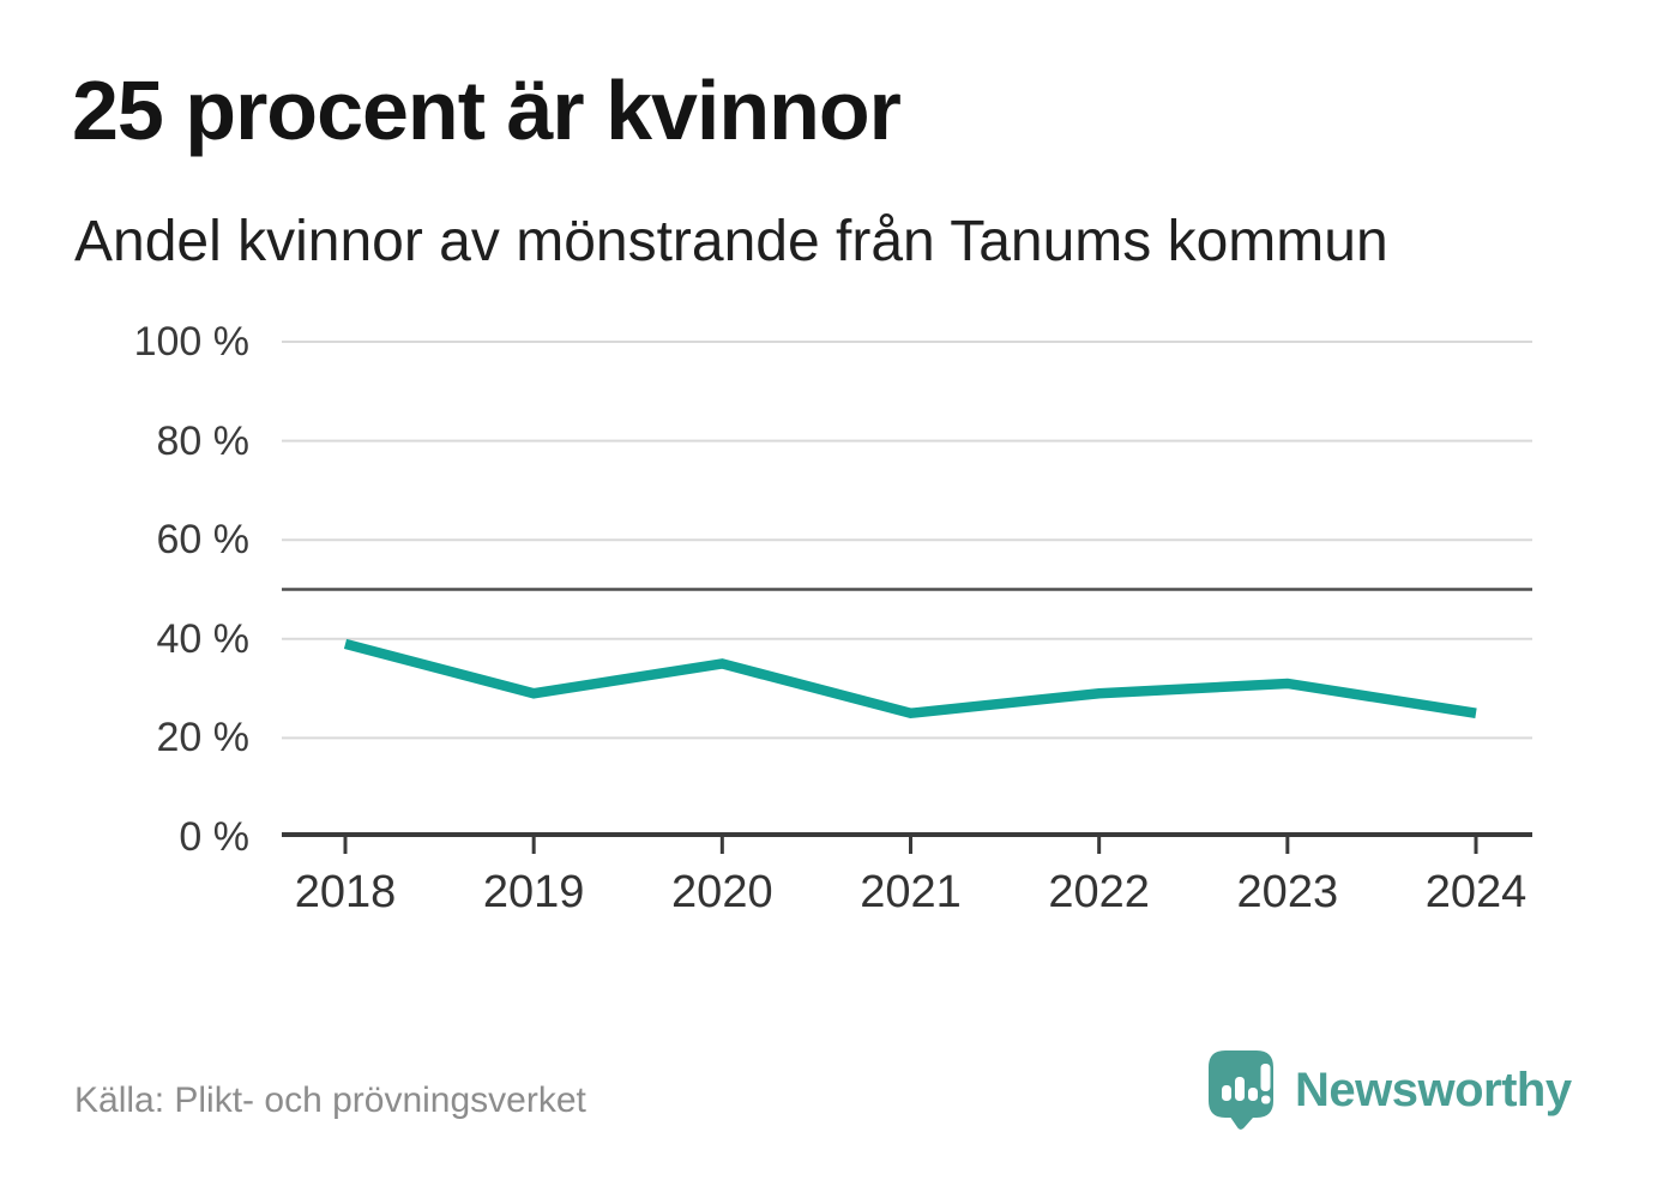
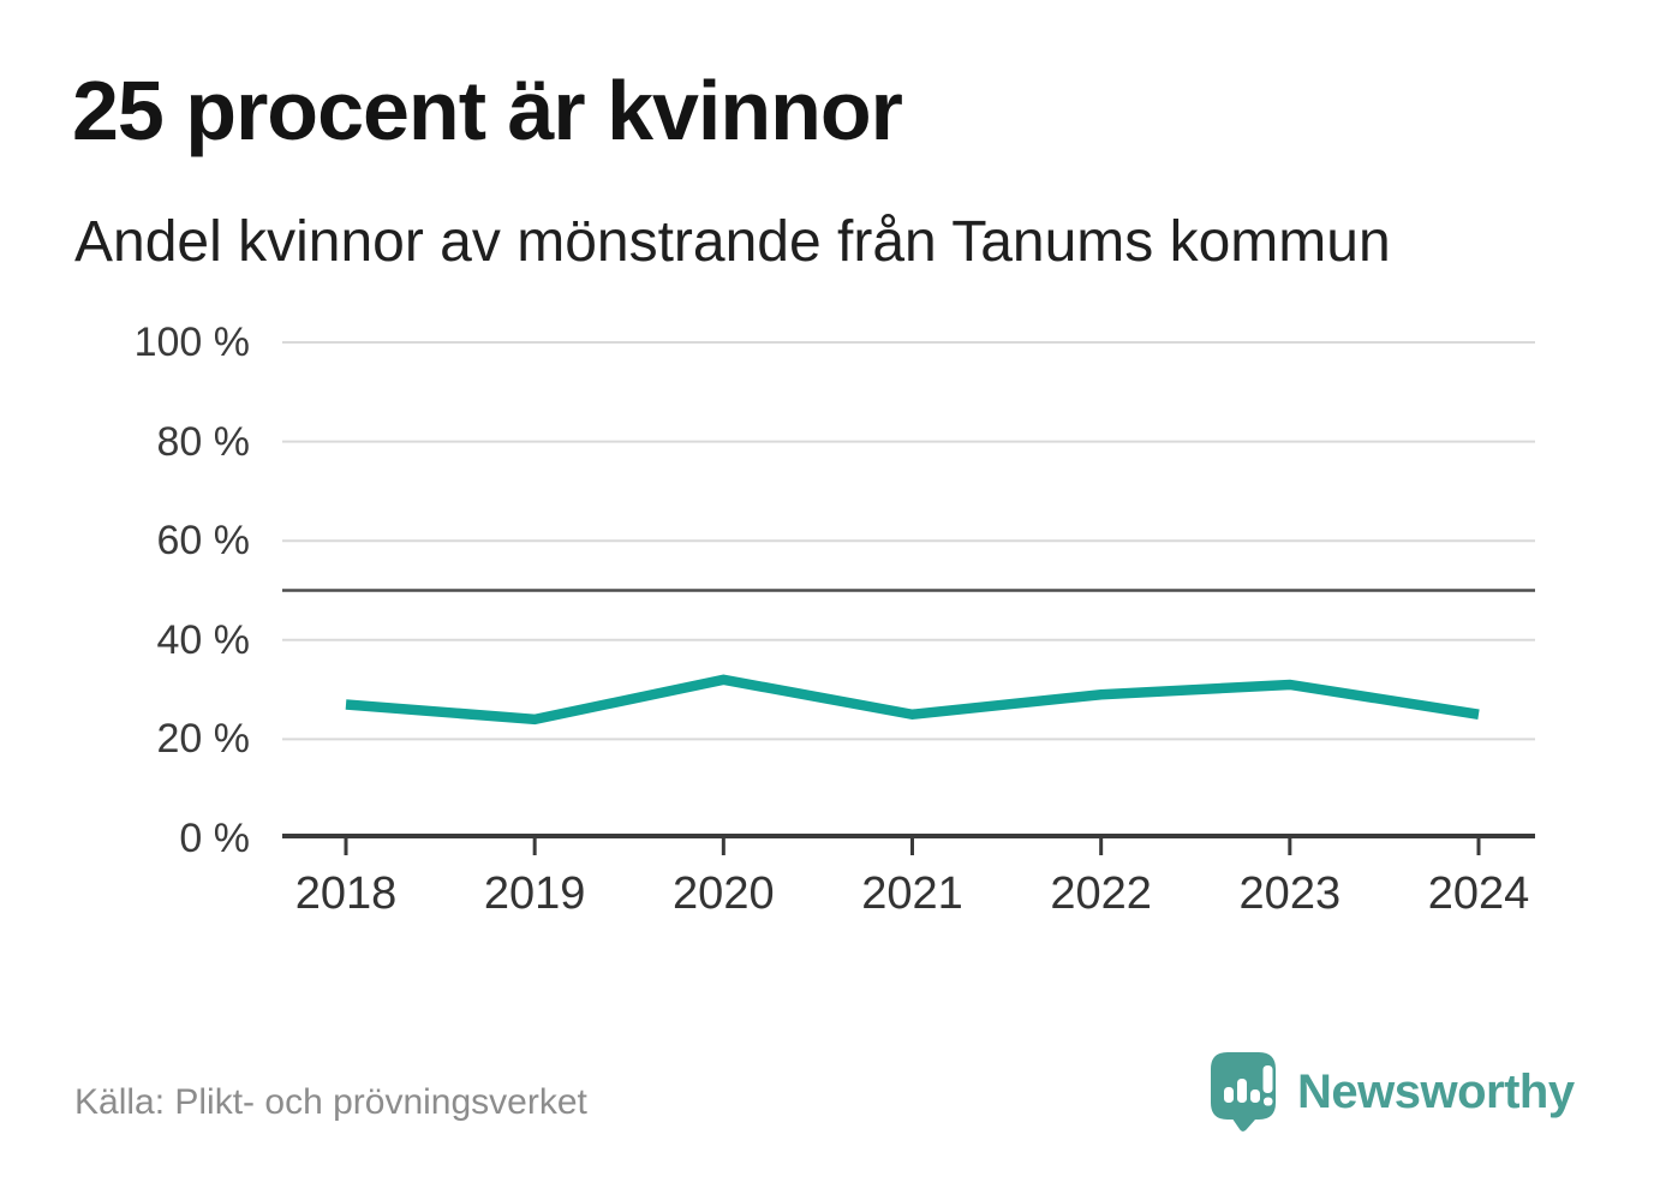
2018: 39% -> 27%
2019: 29% -> 24%
2020: 35% -> 32%
